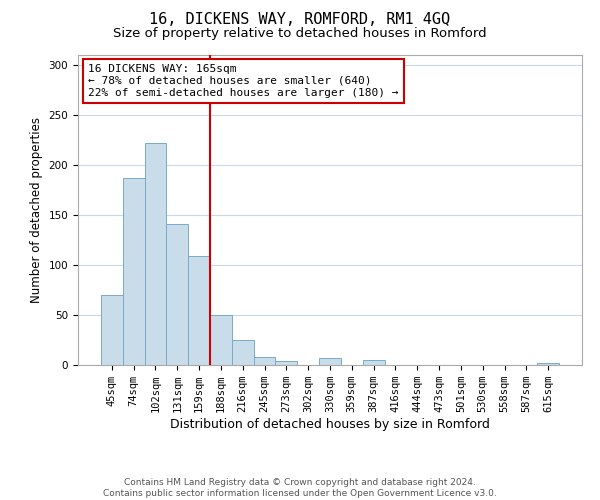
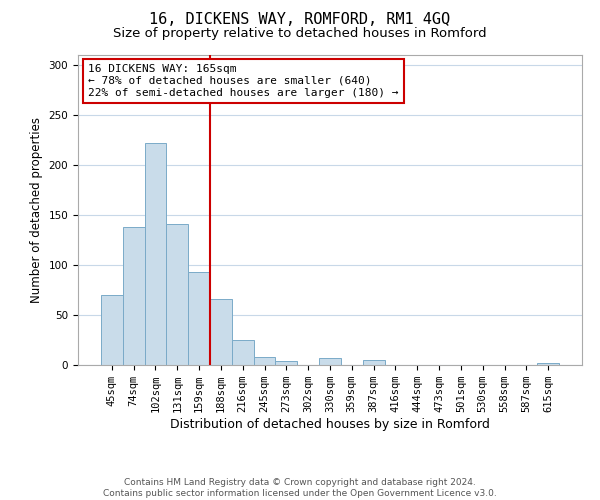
74sqm: 187 -> 138
159sqm: 109 -> 93
188sqm: 50 -> 66
